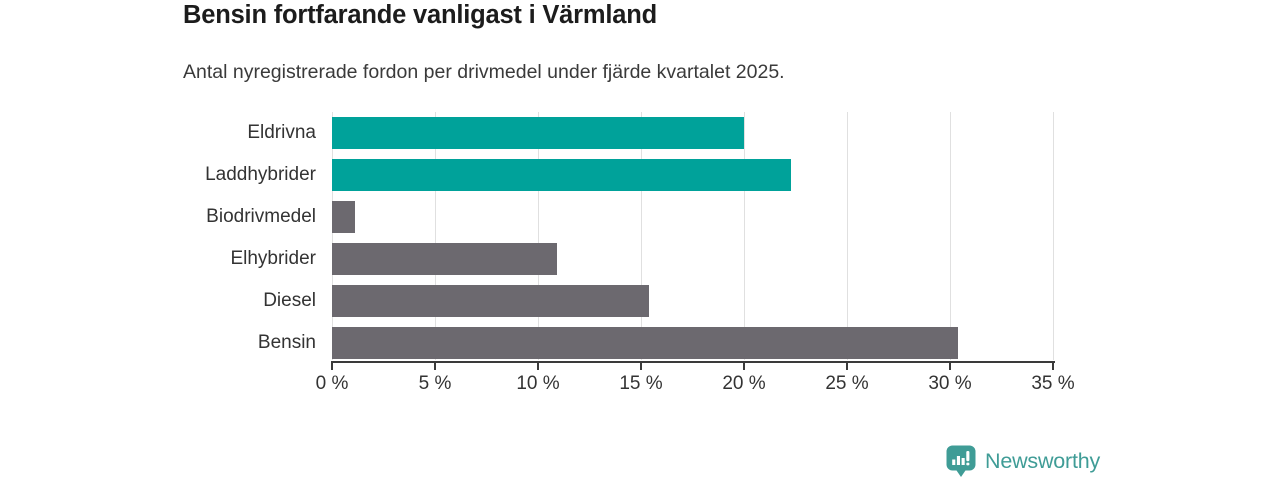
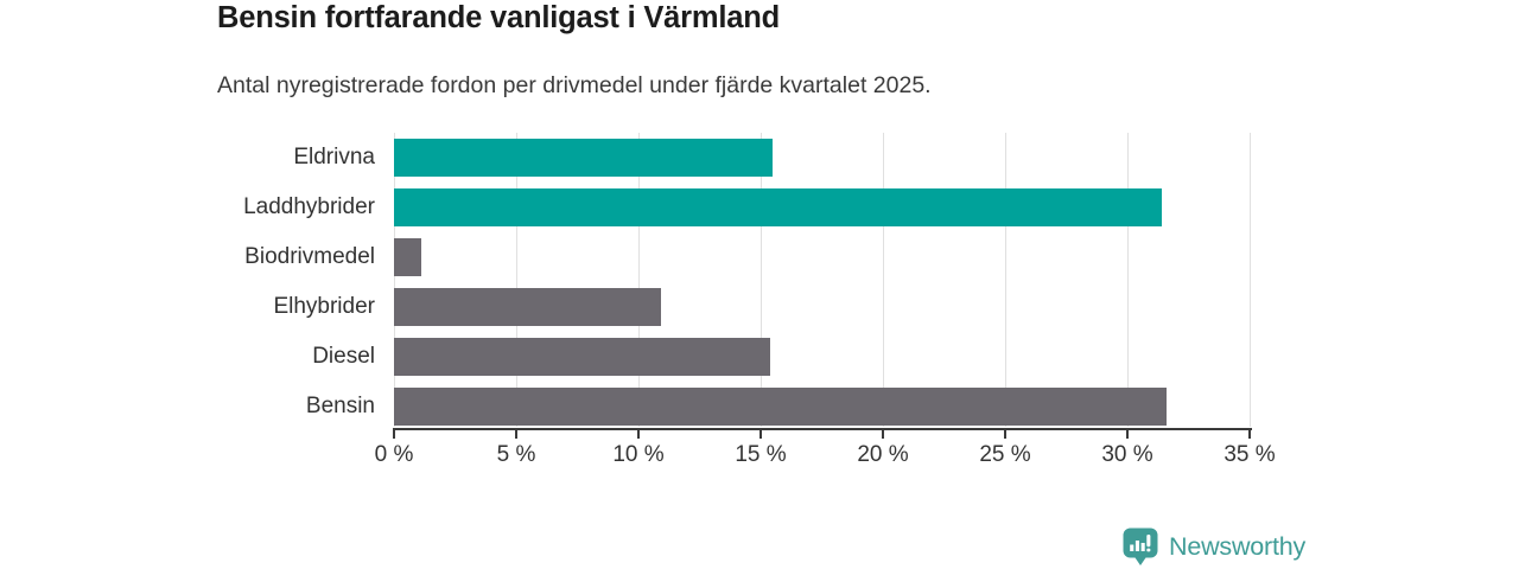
Eldrivna: 20.0% -> 15.5%
Laddhybrider: 22.3% -> 31.4%
Bensin: 30.4% -> 31.6%
